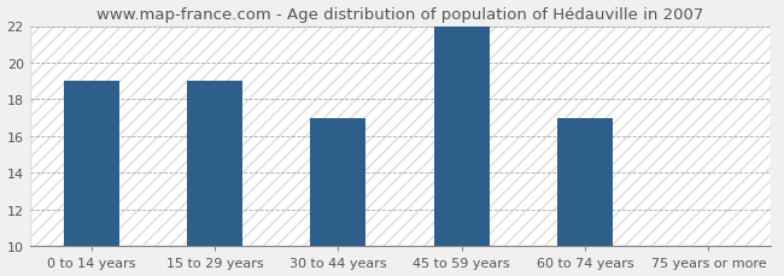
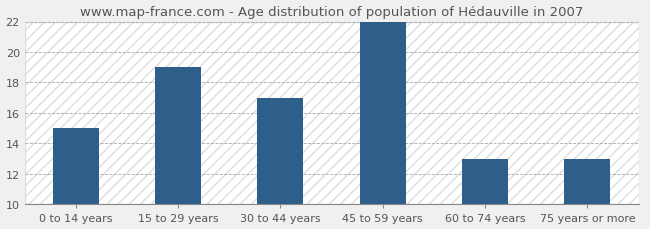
0 to 14 years: 19 -> 15
60 to 74 years: 17 -> 13
75 years or more: 10 -> 13
